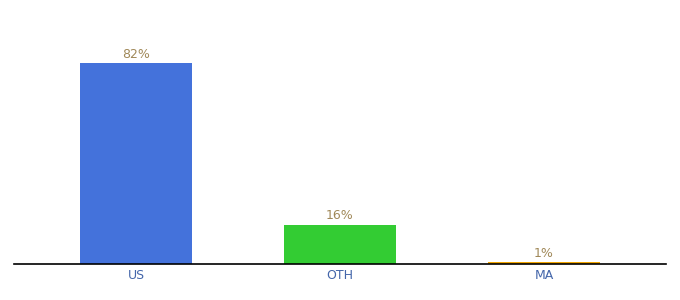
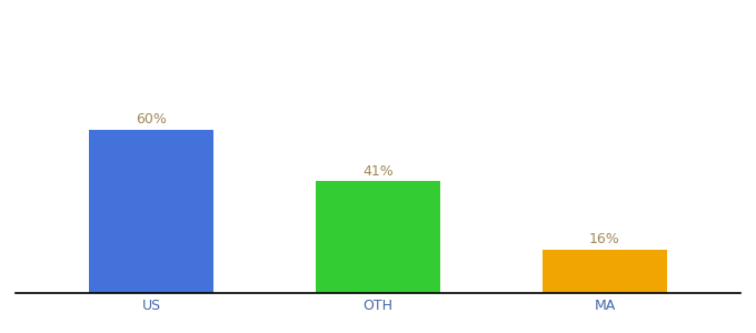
US: 82% -> 60%
OTH: 16% -> 41%
MA: 1% -> 16%
